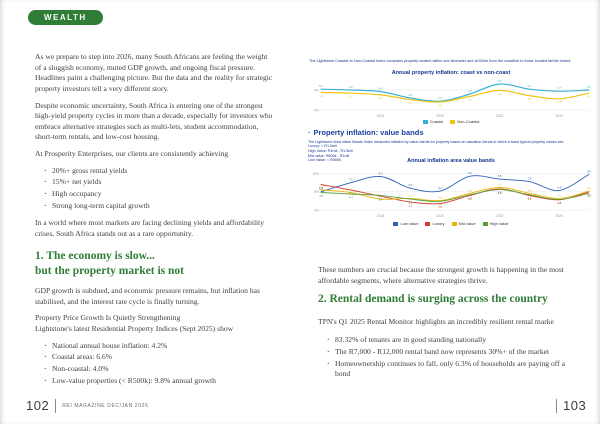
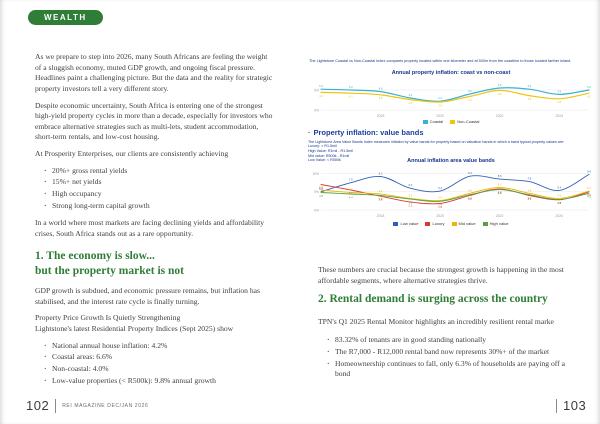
Annual property inflation: coast vs non-coast/Coastal/2022: 6.5 -> 5.5
Annual property inflation: coast vs non-coast/Coastal/2024: 4.7 -> 3.9
Annual inflation area value bands/Mid value/2018: 3.0 -> 4.4
